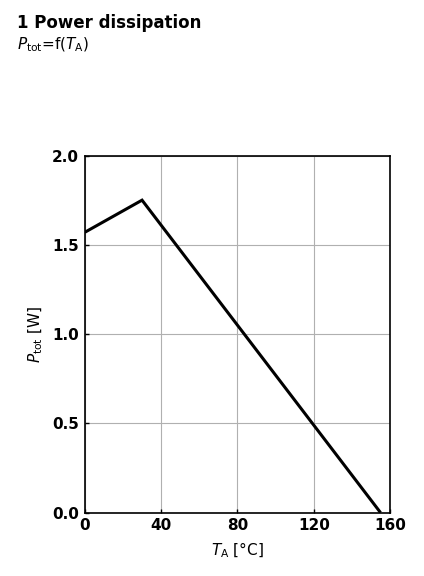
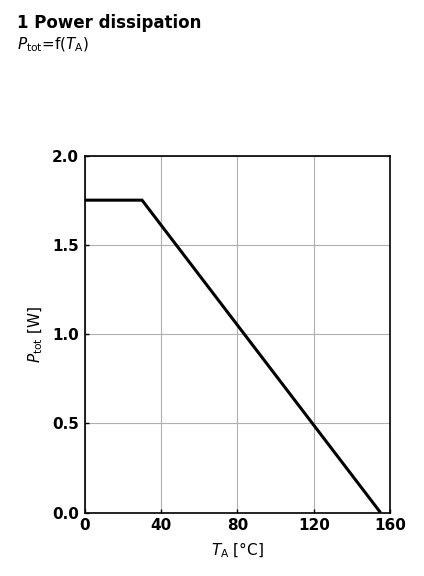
0: 1.57 -> 1.75
